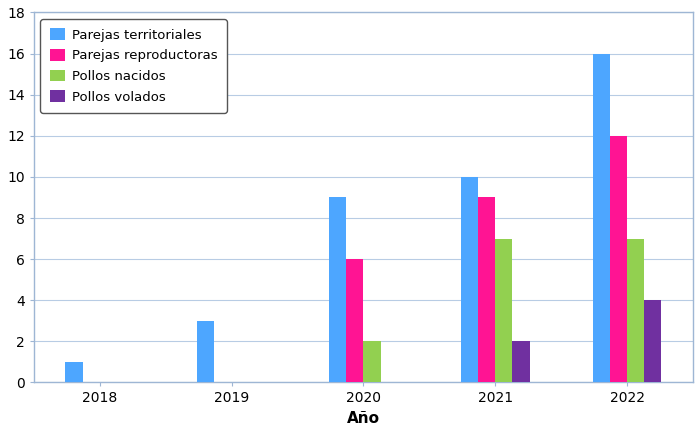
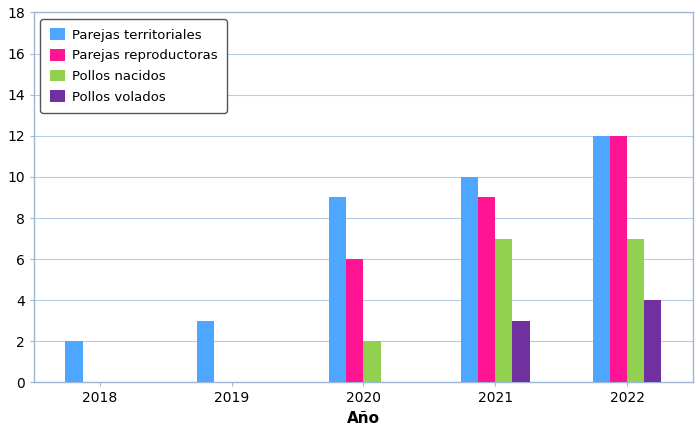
Parejas territoriales/2018: 1 -> 2
Pollos volados/2021: 2 -> 3
Parejas territoriales/2022: 16 -> 12
